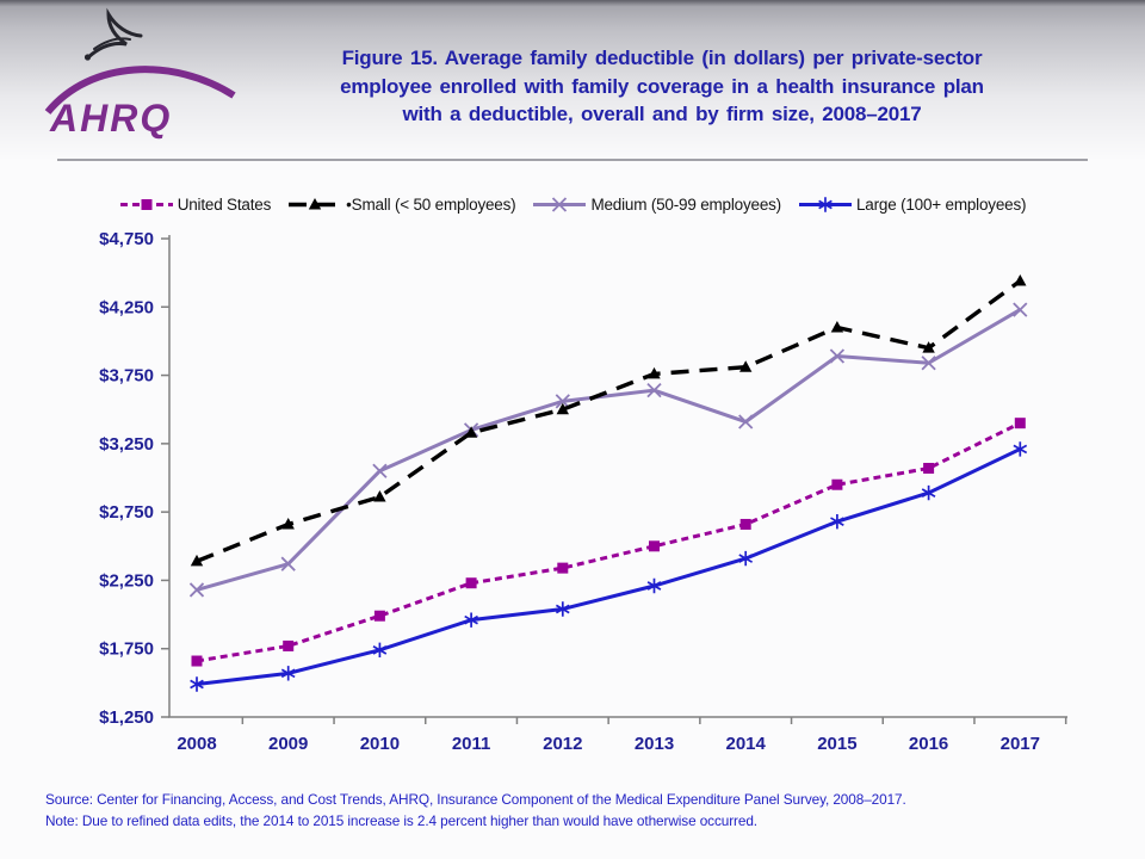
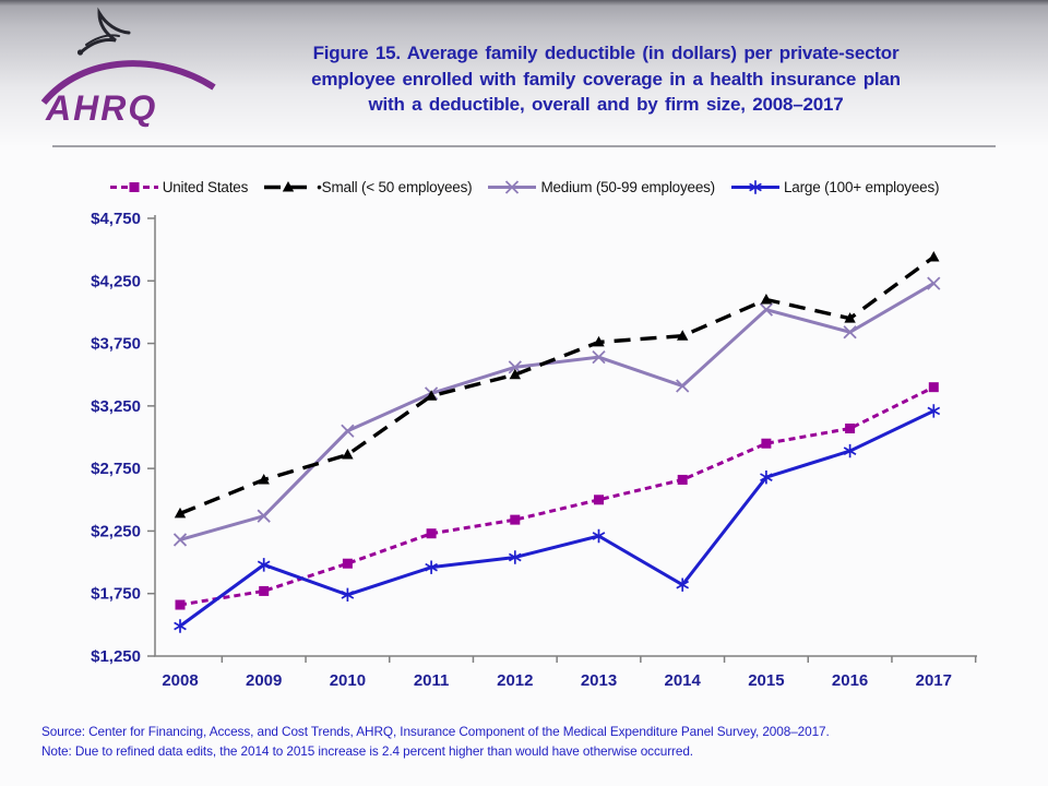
Large (100+ employees)/2009: $1570 -> $1980
Large (100+ employees)/2014: $2410 -> $1820
Medium (50-99 employees)/2015: $3890 -> $4020
